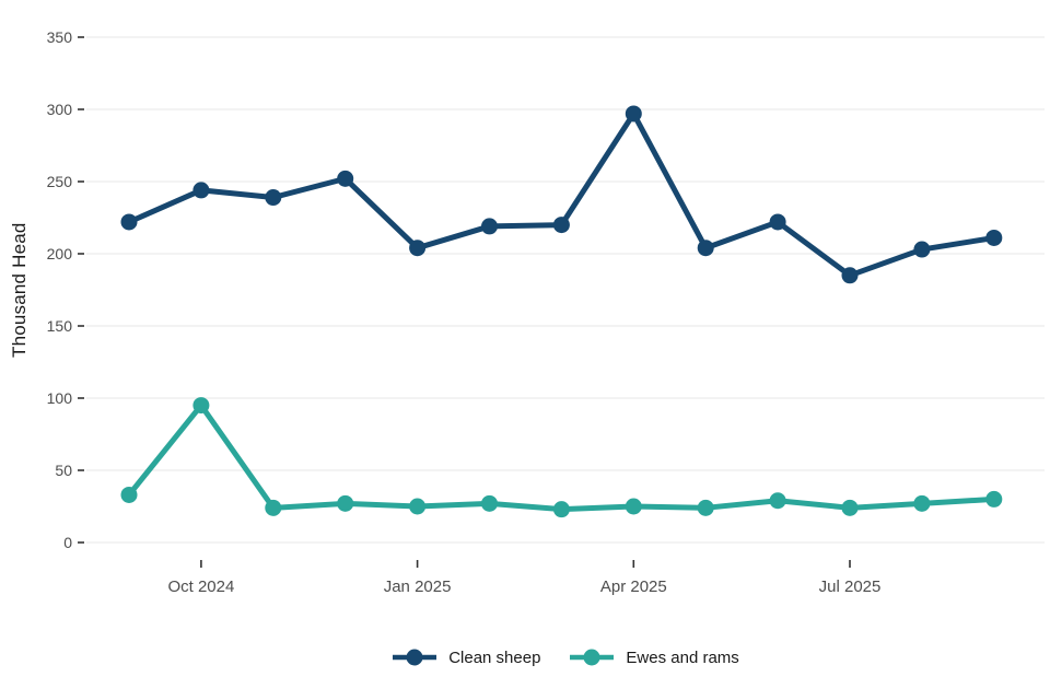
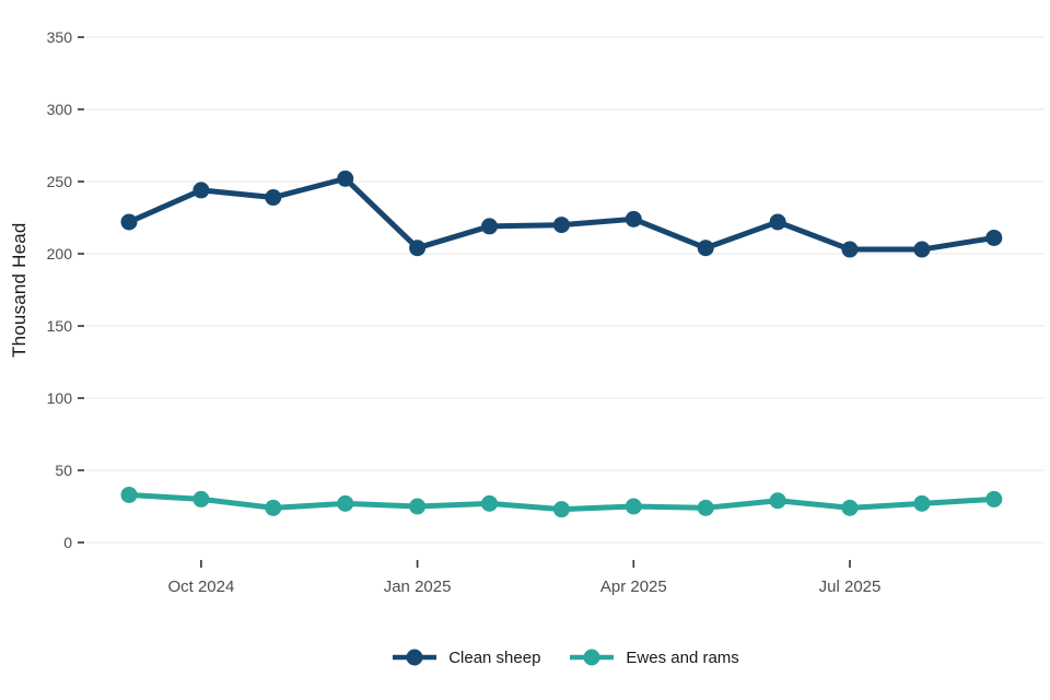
Ewes and rams/Oct 2024: 95 -> 30
Clean sheep/Apr 2025: 297 -> 224
Clean sheep/Jul 2025: 185 -> 203
